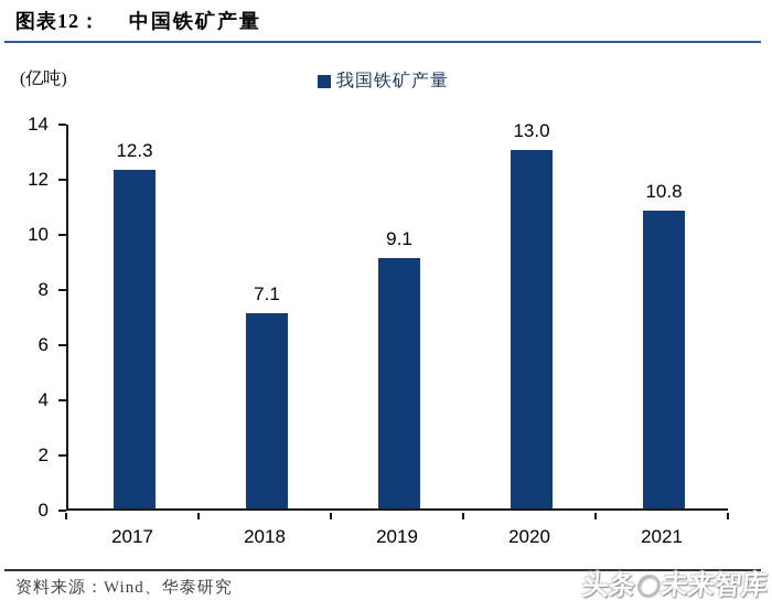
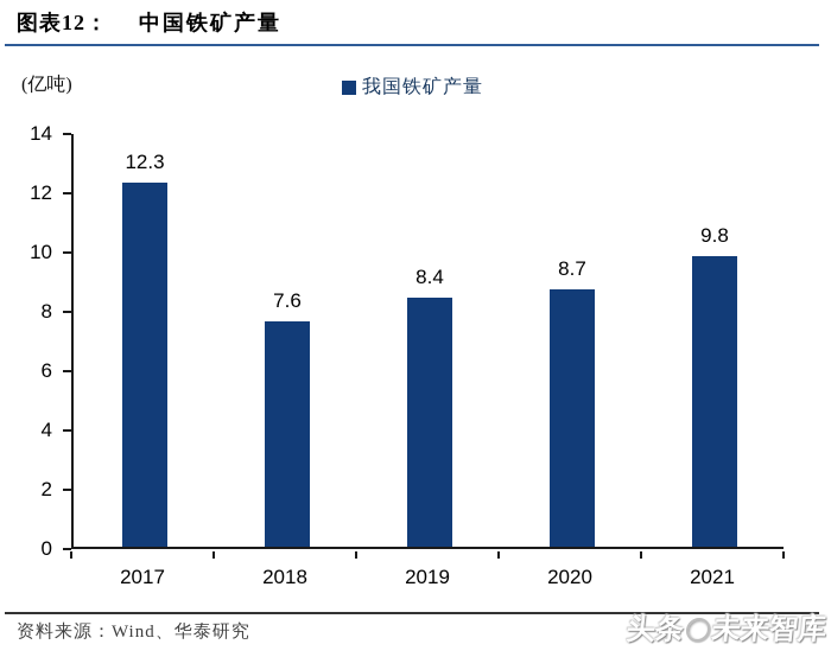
2018: 7.1 -> 7.6
2019: 9.1 -> 8.4
2020: 13.0 -> 8.7
2021: 10.8 -> 9.8
